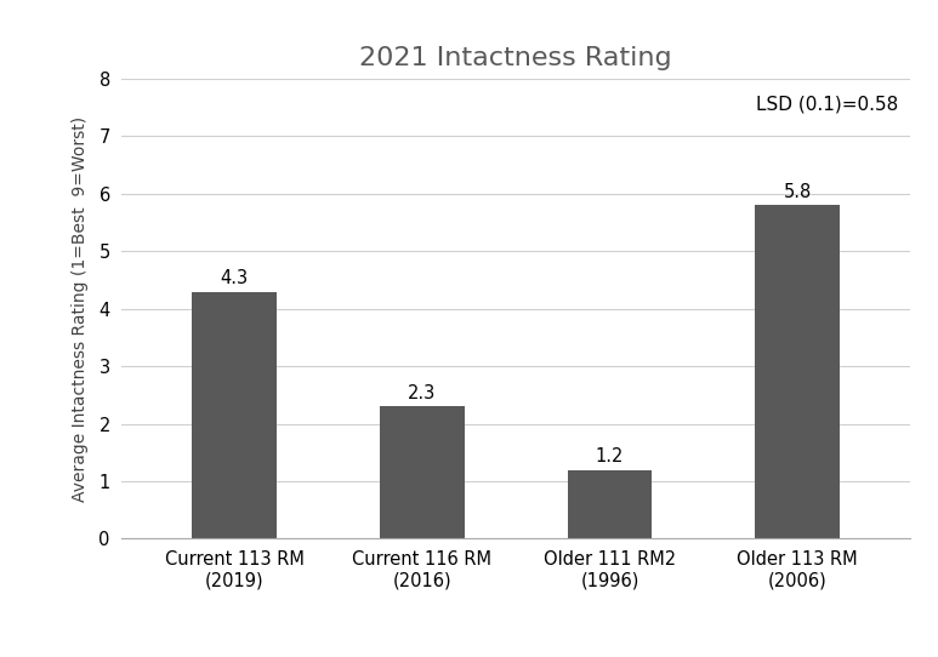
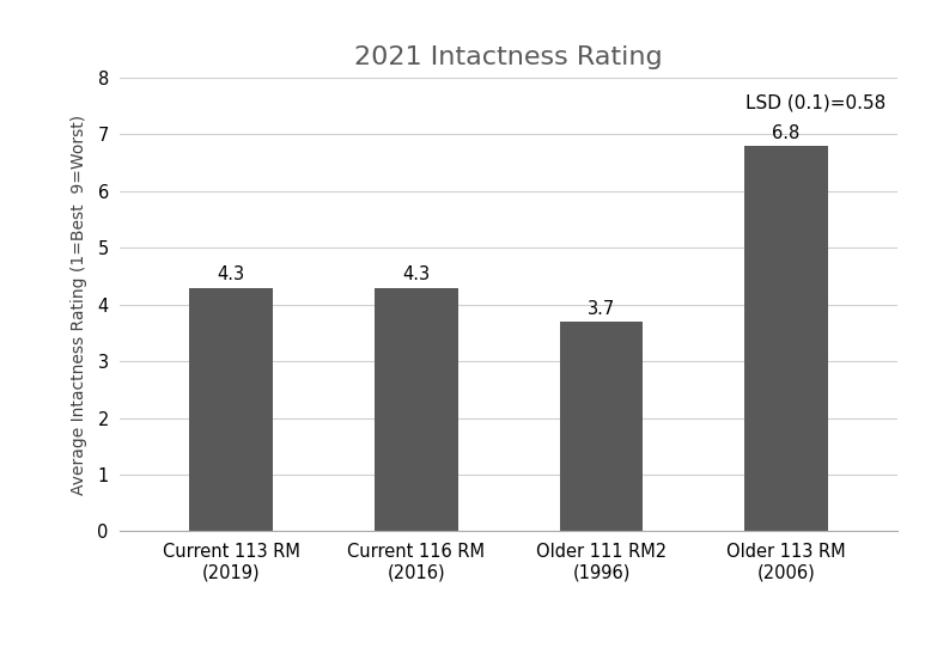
Current 116 RM (2016): 2.3 -> 4.3
Older 111 RM2 (1996): 1.2 -> 3.7
Older 113 RM (2006): 5.8 -> 6.8
